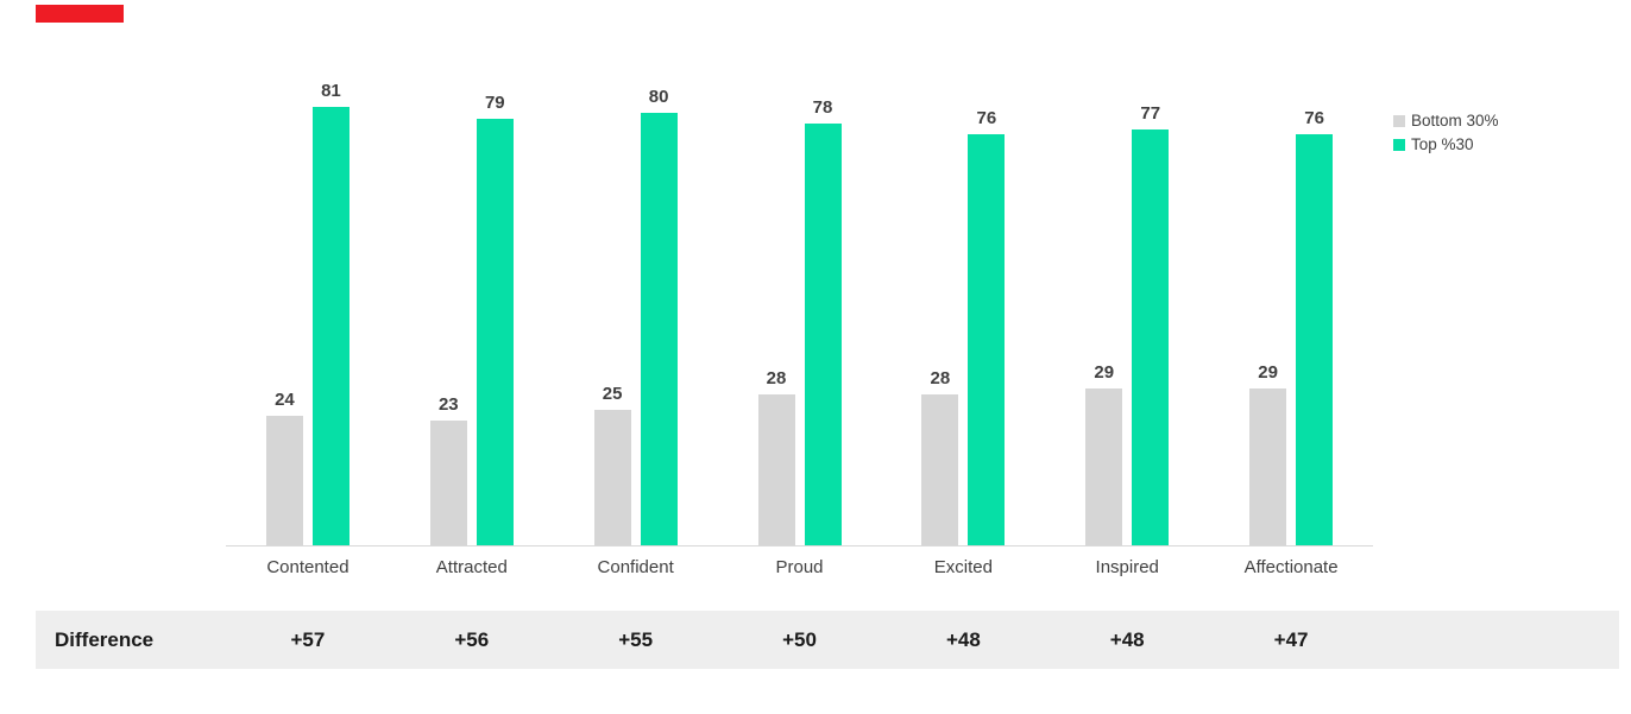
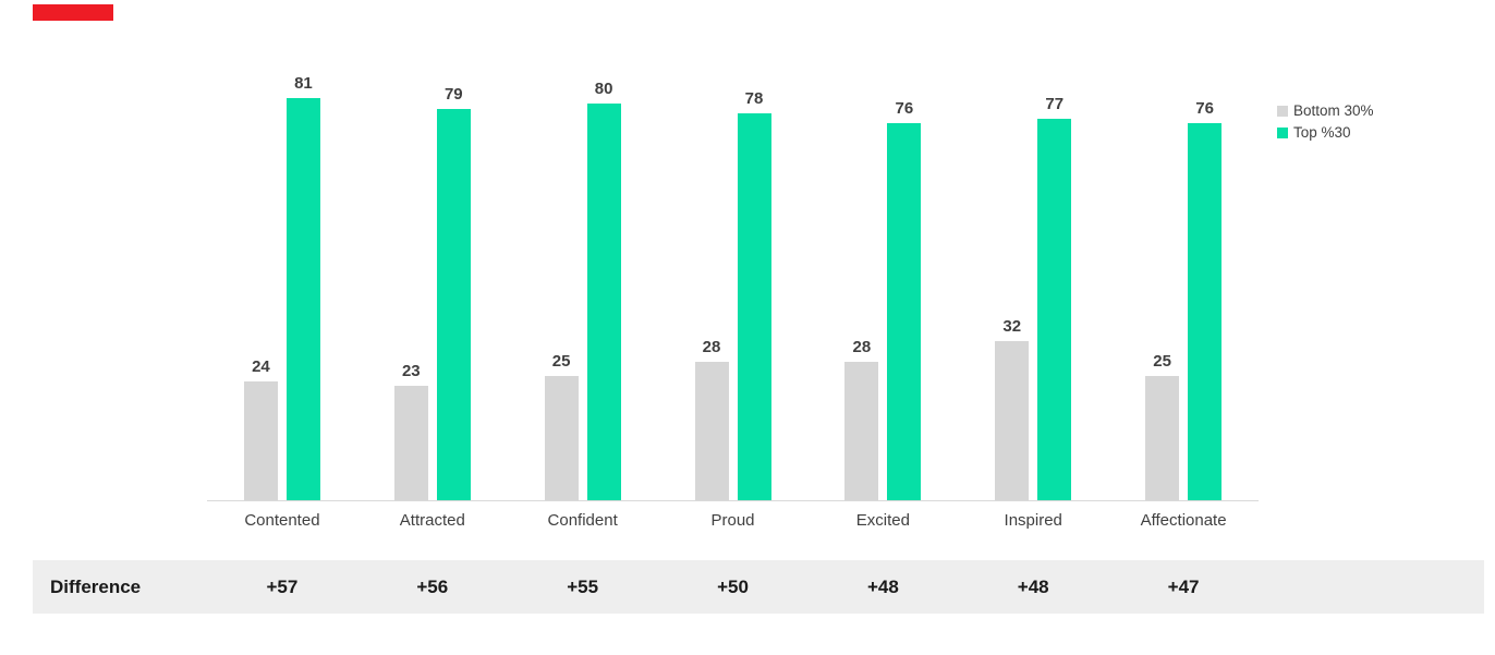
Bottom 30%/Inspired: 29 -> 32
Bottom 30%/Affectionate: 29 -> 25
